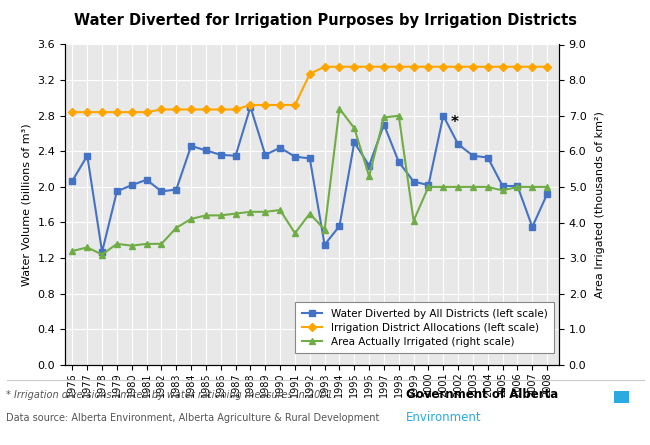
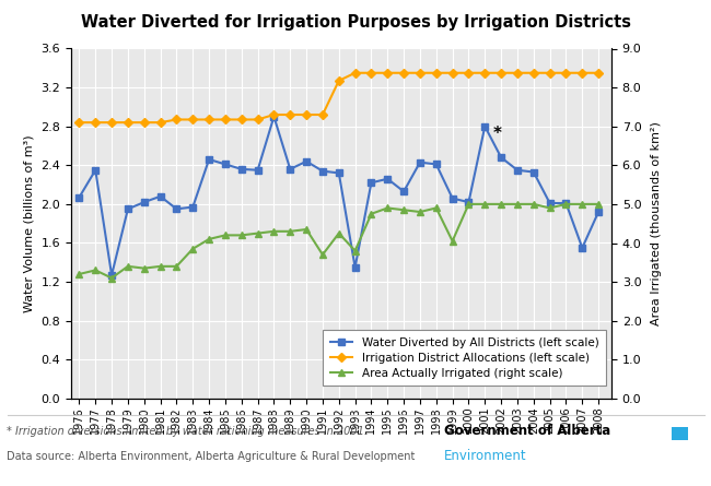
Water Diverted by All Districts (left scale)/1994: 1.56 -> 2.22
Area Actually Irrigated (right scale)/1994: 7.20 -> 4.75
Water Diverted by All Districts (left scale)/1995: 2.50 -> 2.26
Area Actually Irrigated (right scale)/1995: 6.65 -> 4.90
Water Diverted by All Districts (left scale)/1996: 2.24 -> 2.13
Area Actually Irrigated (right scale)/1996: 5.30 -> 4.85
Water Diverted by All Districts (left scale)/1997: 2.70 -> 2.43
Area Actually Irrigated (right scale)/1997: 6.95 -> 4.80
Water Diverted by All Districts (left scale)/1998: 2.28 -> 2.41
Area Actually Irrigated (right scale)/1998: 7.00 -> 4.90
